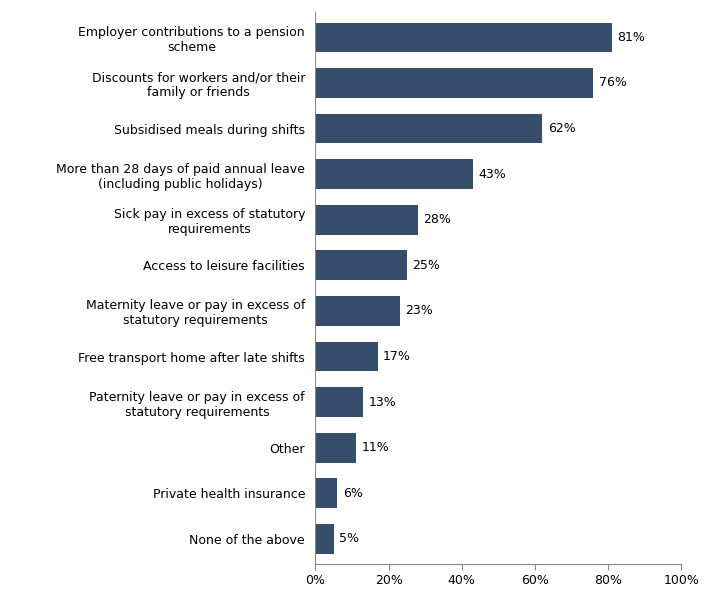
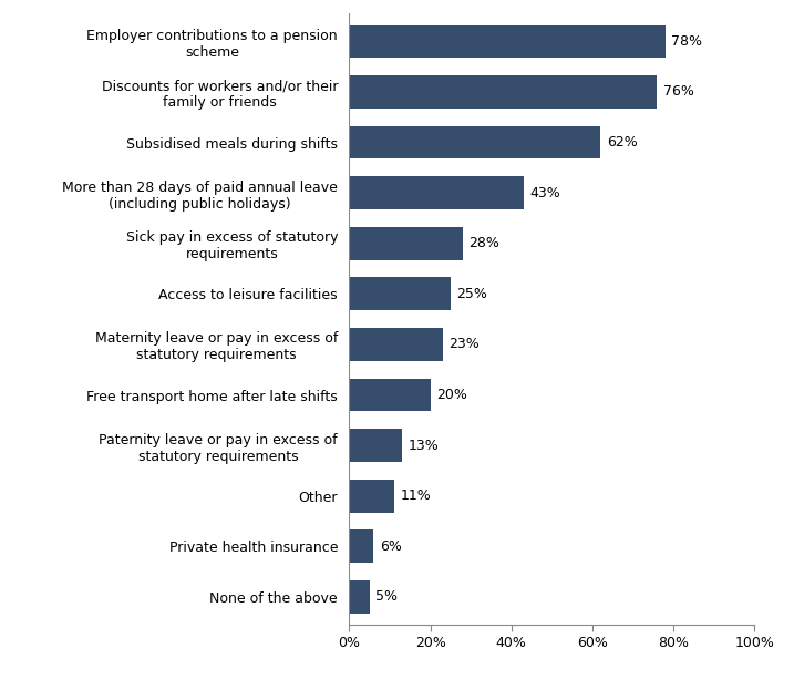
Employer contributions to a pension scheme: 81% -> 78%
Free transport home after late shifts: 17% -> 20%
